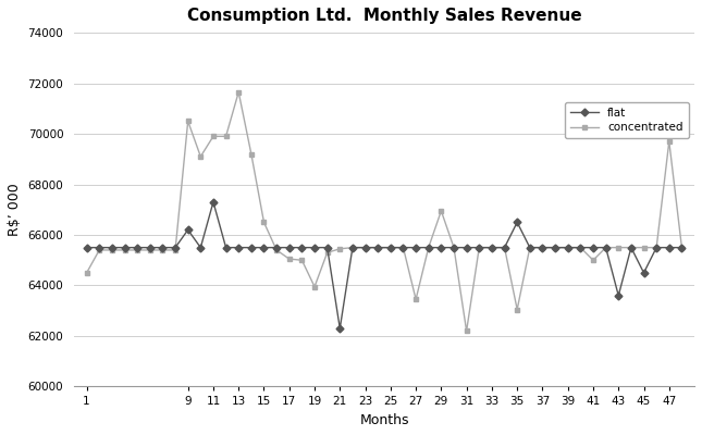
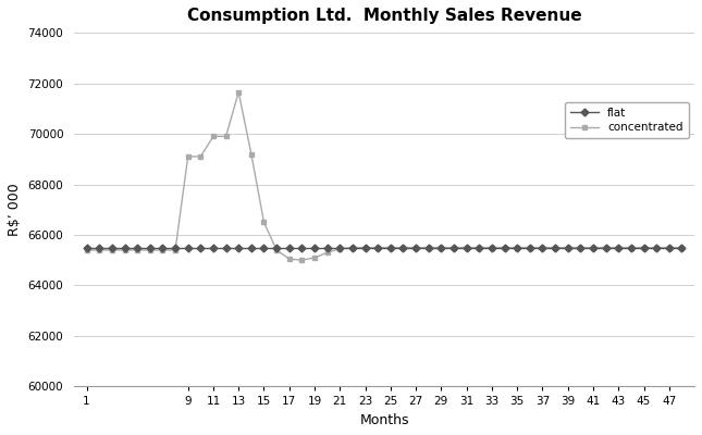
concentrated/1: 64500 -> 65400
flat/9: 66200 -> 65500
concentrated/9: 70500 -> 69100
flat/11: 67300 -> 65500
concentrated/19: 63950 -> 65100
flat/21: 62300 -> 65500
concentrated/27: 63450 -> 65500
concentrated/29: 66950 -> 65500
concentrated/31: 62200 -> 65500
flat/35: 66500 -> 65500
concentrated/35: 63050 -> 65500
concentrated/41: 65000 -> 65500
flat/43: 63600 -> 65500
flat/45: 64500 -> 65500
concentrated/47: 69700 -> 65500
